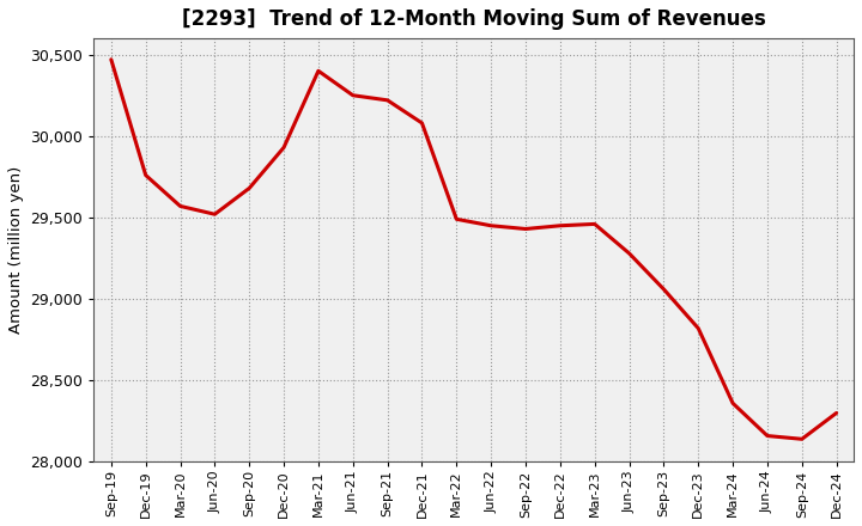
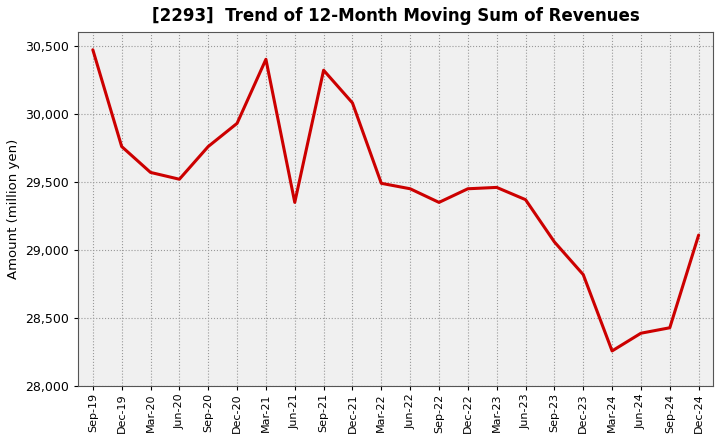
Sep-20: 29,680 -> 29,760
Jun-21: 30,250 -> 29,350
Sep-21: 30,220 -> 30,320
Sep-22: 29,430 -> 29,350
Jun-23: 29,280 -> 29,370
Mar-24: 28,360 -> 28,260
Jun-24: 28,160 -> 28,390
Sep-24: 28,140 -> 28,430
Dec-24: 28,300 -> 29,110
